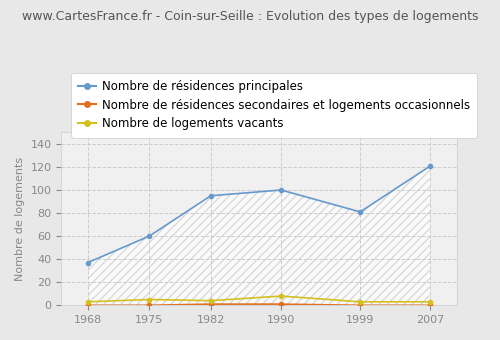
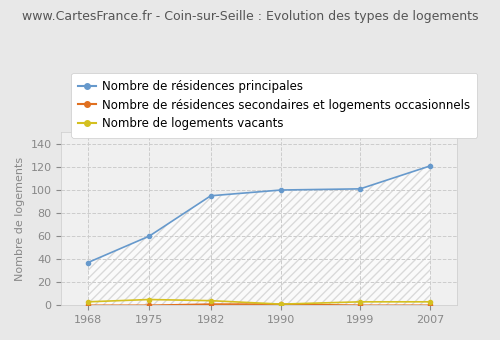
Nombre de logements vacants/1990: 8 -> 1
Nombre de résidences principales/1999: 81 -> 101
